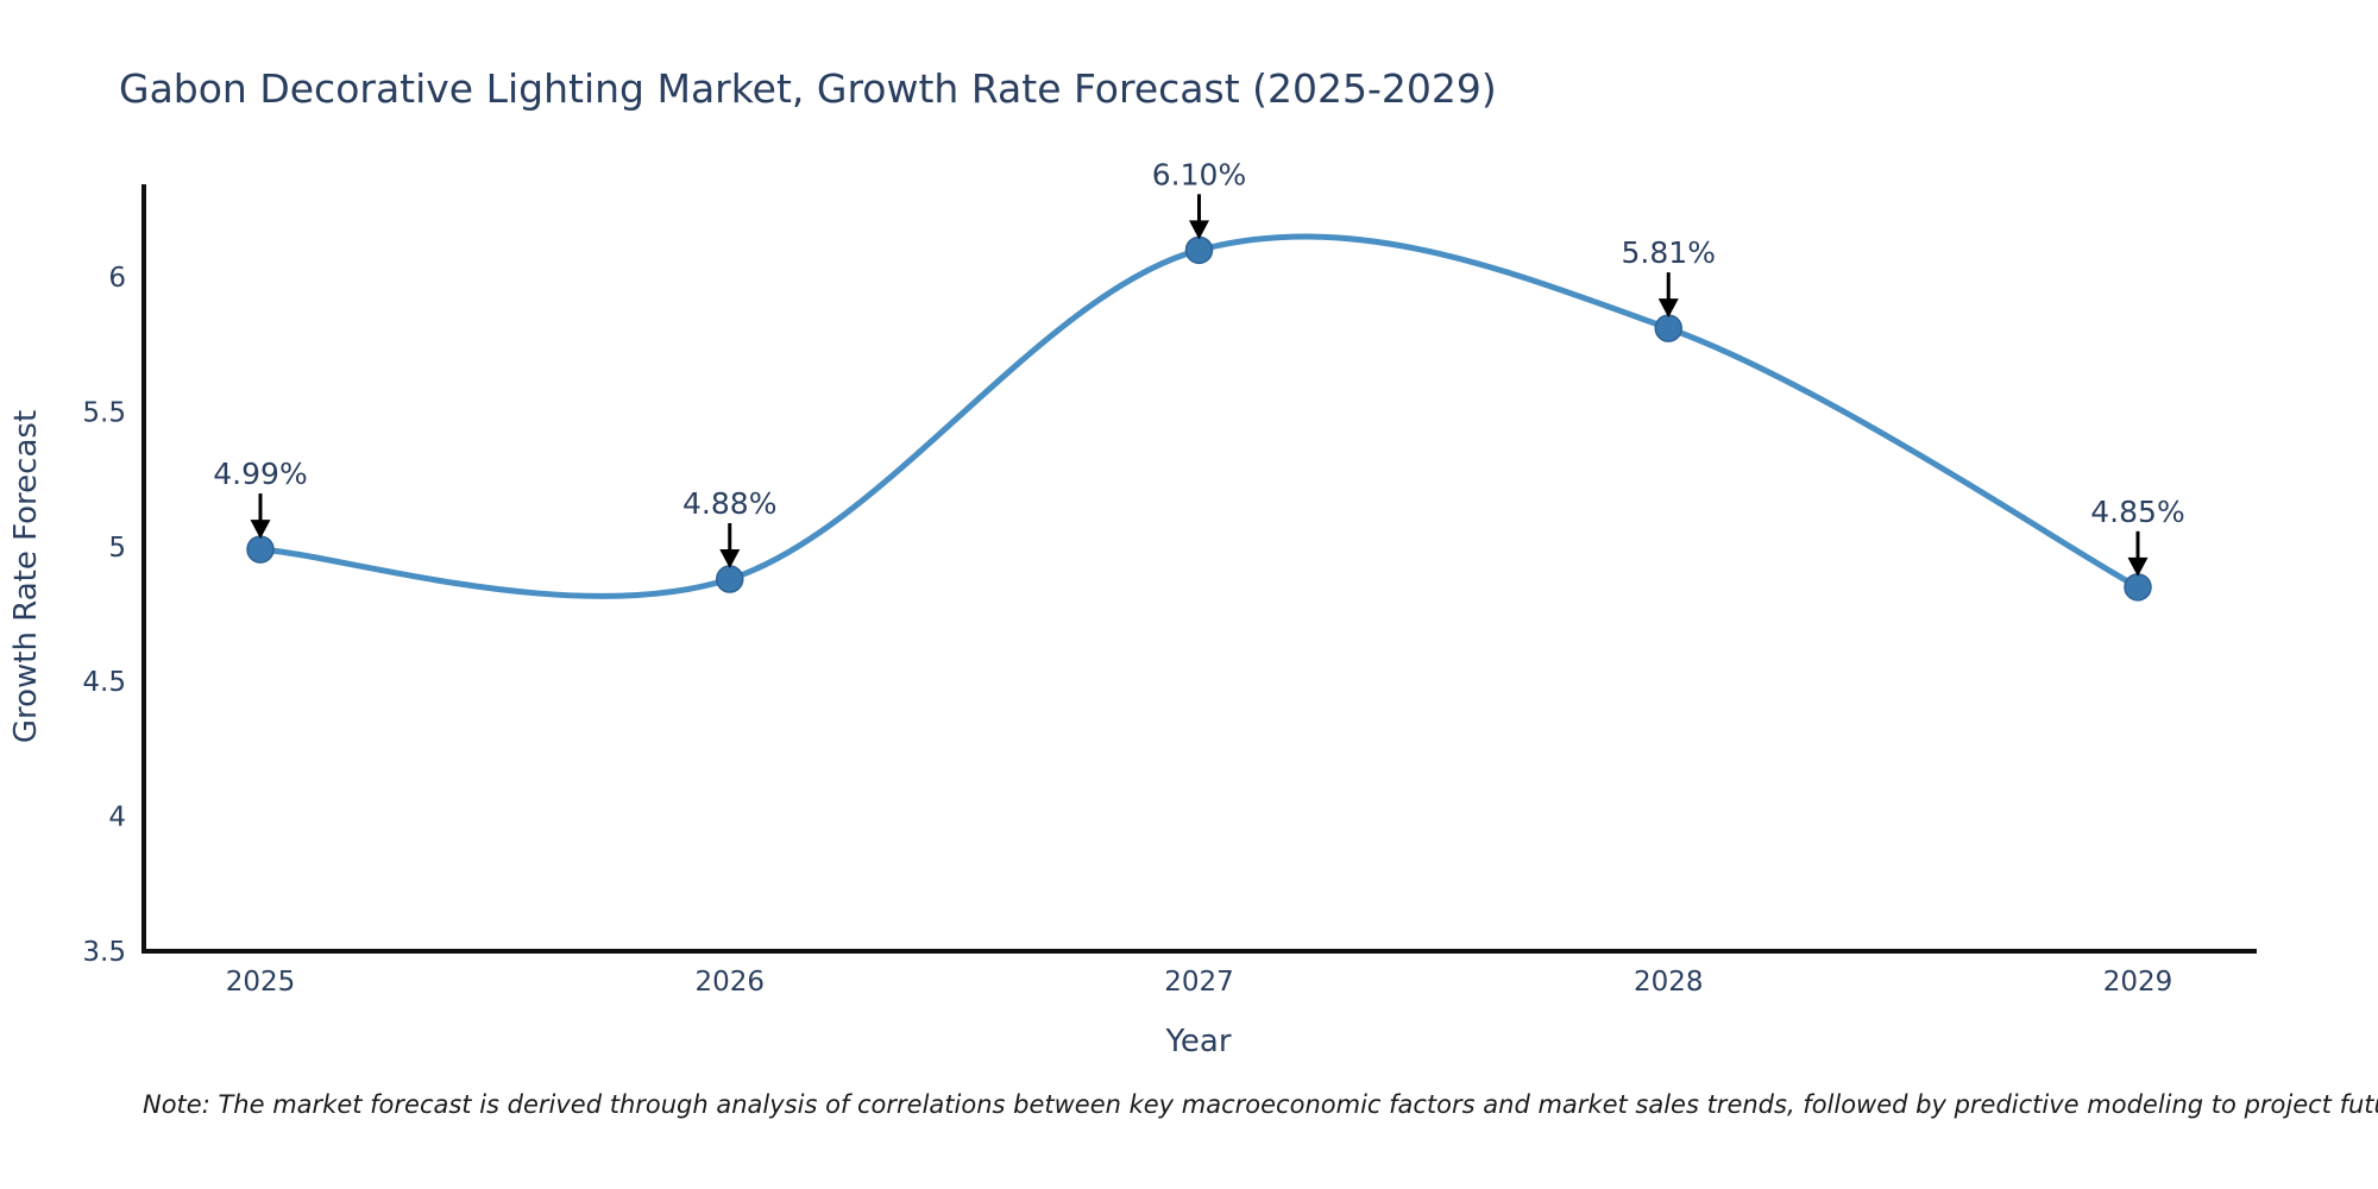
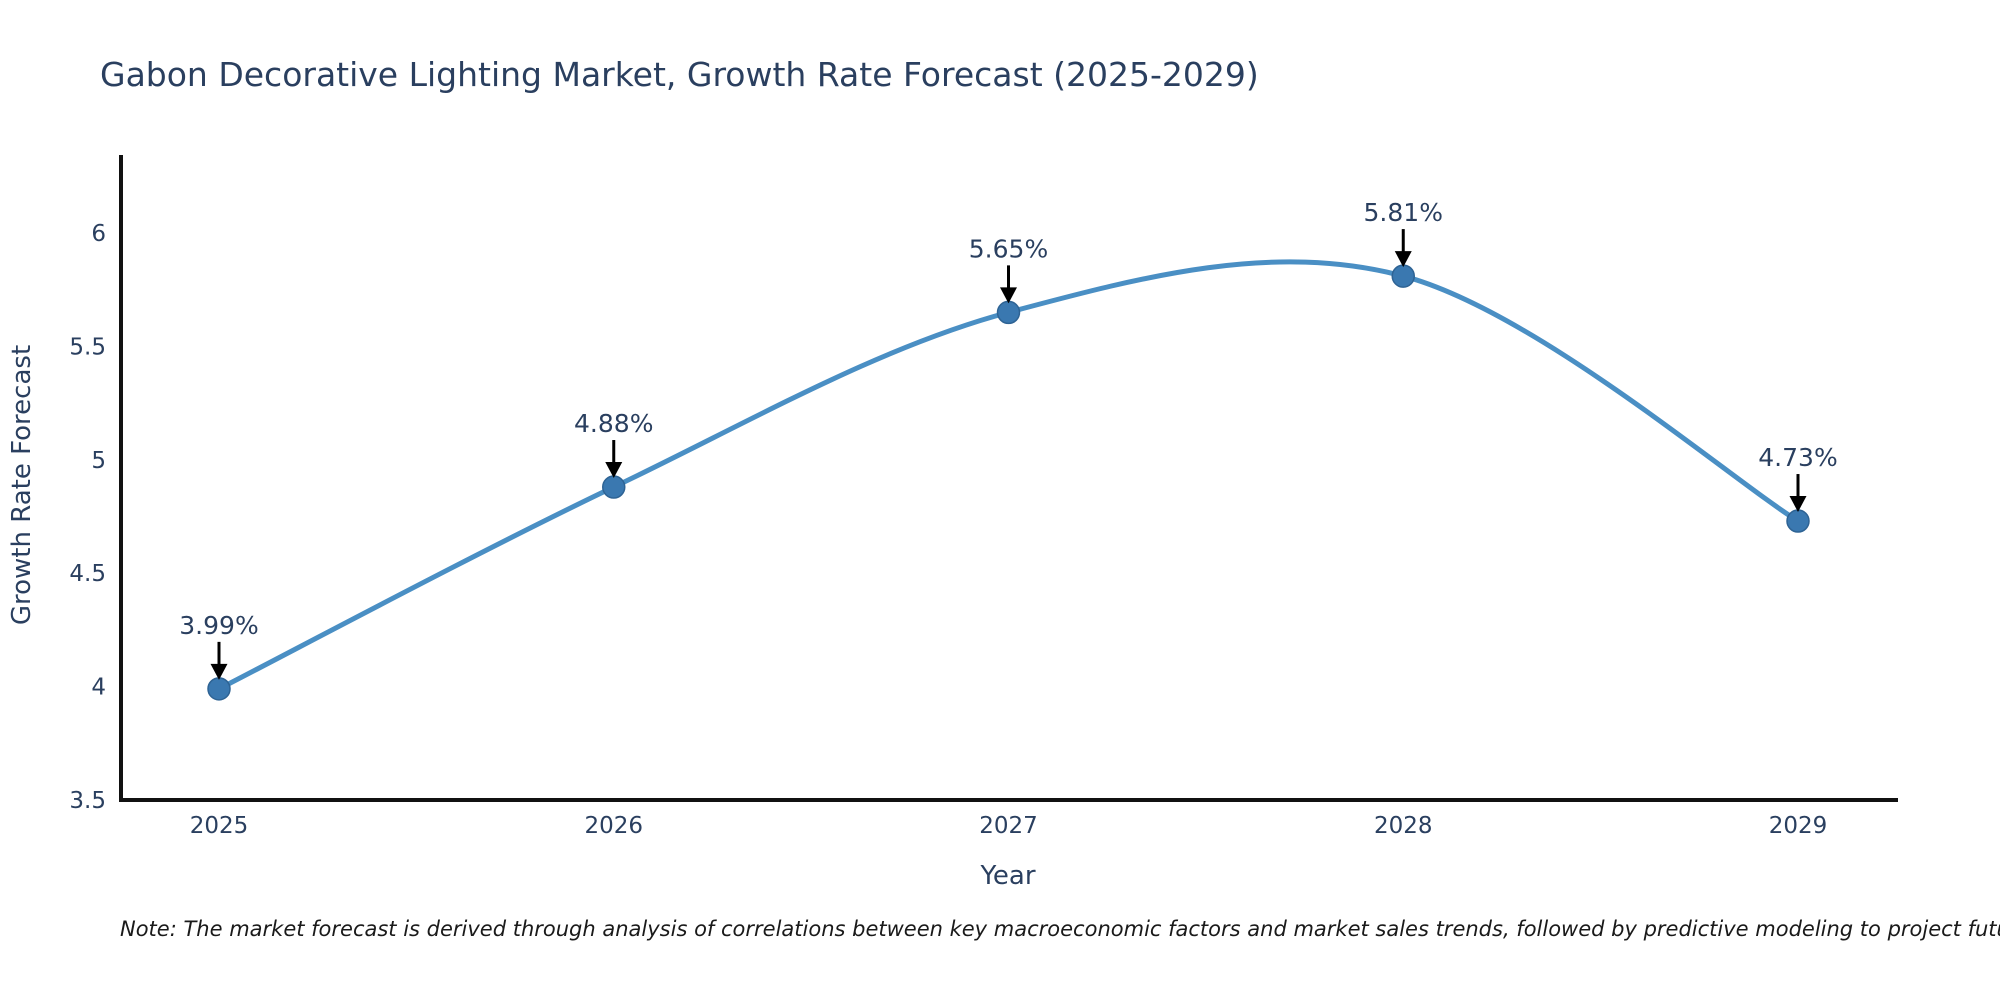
2025: 4.99% -> 3.99%
2027: 6.10% -> 5.65%
2029: 4.85% -> 4.73%
